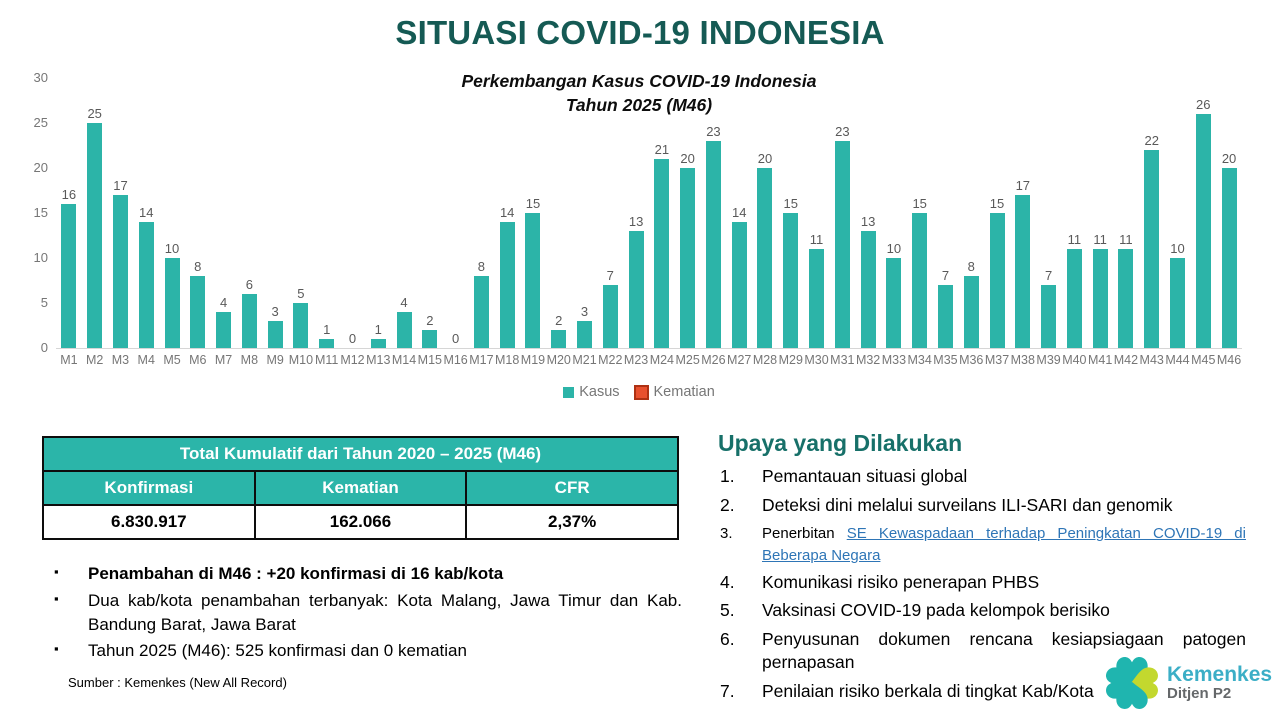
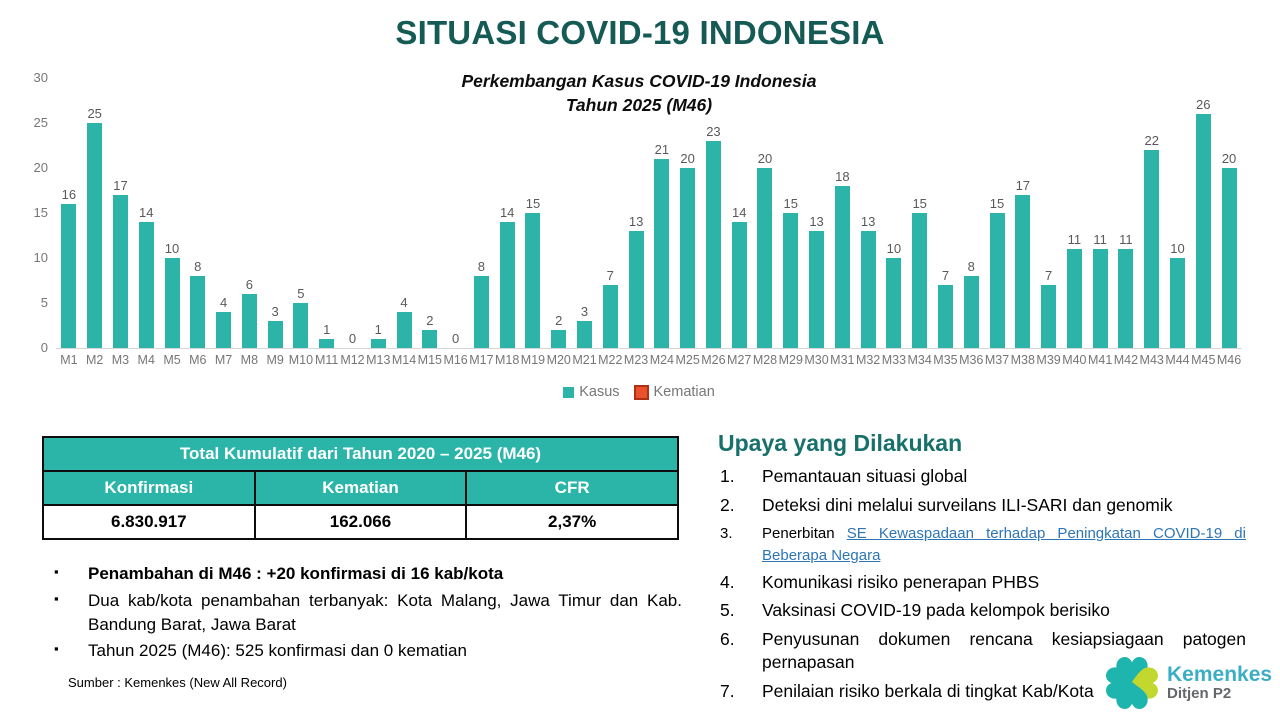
Kasus/M30: 11 -> 13
Kasus/M31: 23 -> 18
